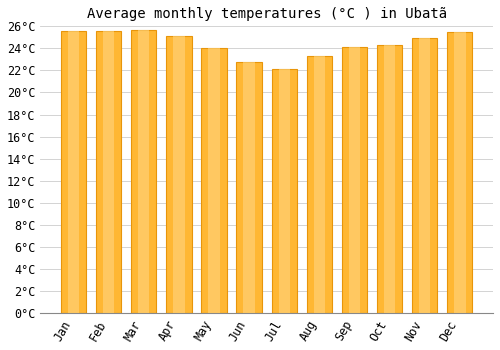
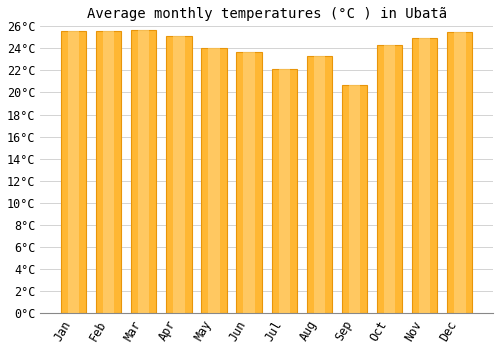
Jun: 22.8°C -> 23.7°C
Sep: 24.1°C -> 20.7°C
